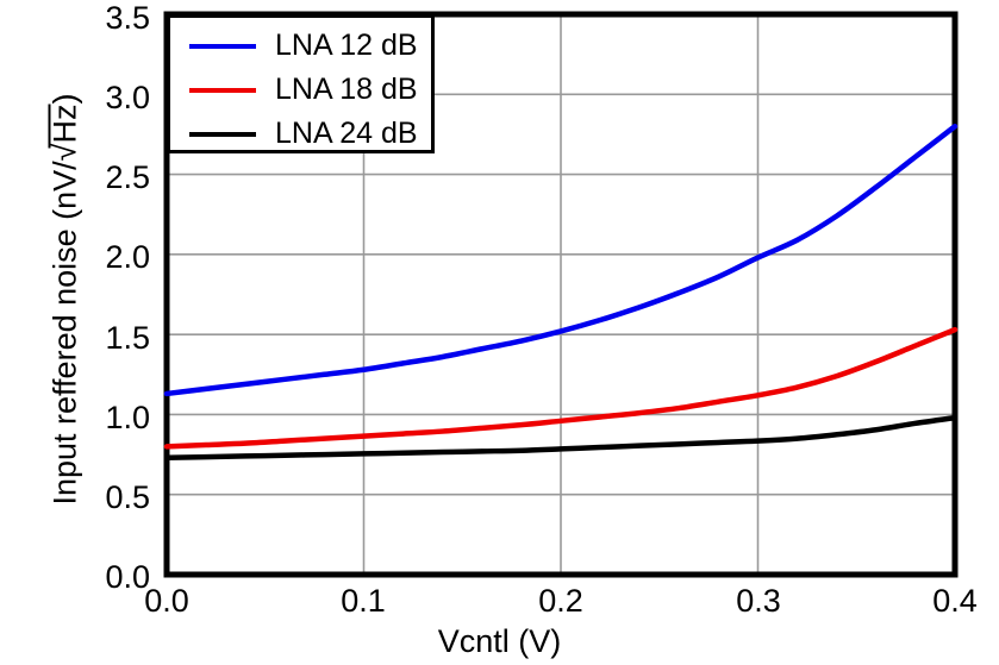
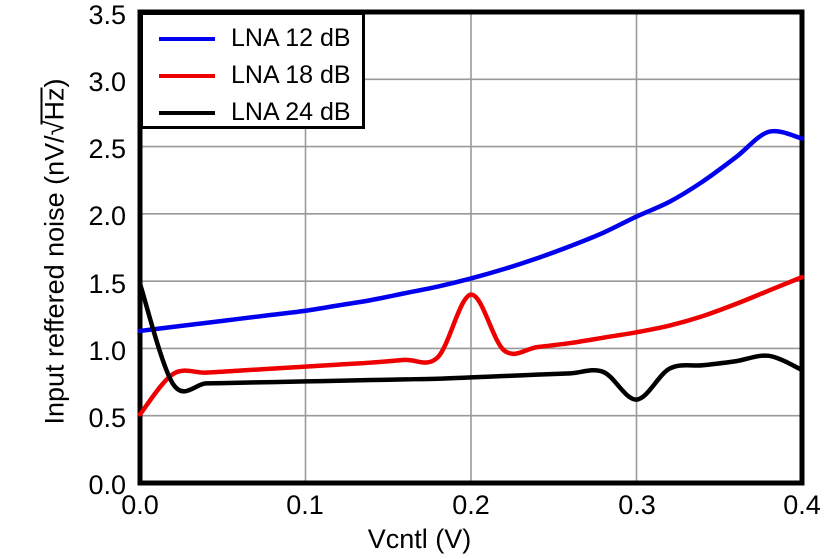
LNA 18 dB/0.0: 0.80 -> 0.51
LNA 24 dB/0.0: 0.73 -> 1.48
LNA 18 dB/0.2: 0.96 -> 1.40
LNA 24 dB/0.3: 0.83 -> 0.62
LNA 12 dB/0.4: 2.80 -> 2.56
LNA 24 dB/0.4: 0.98 -> 0.84
